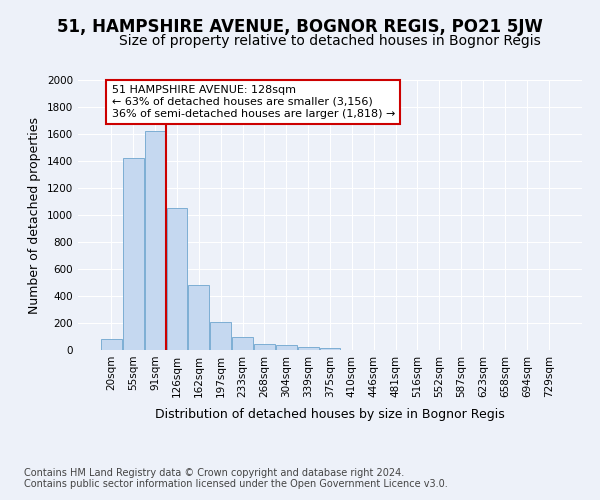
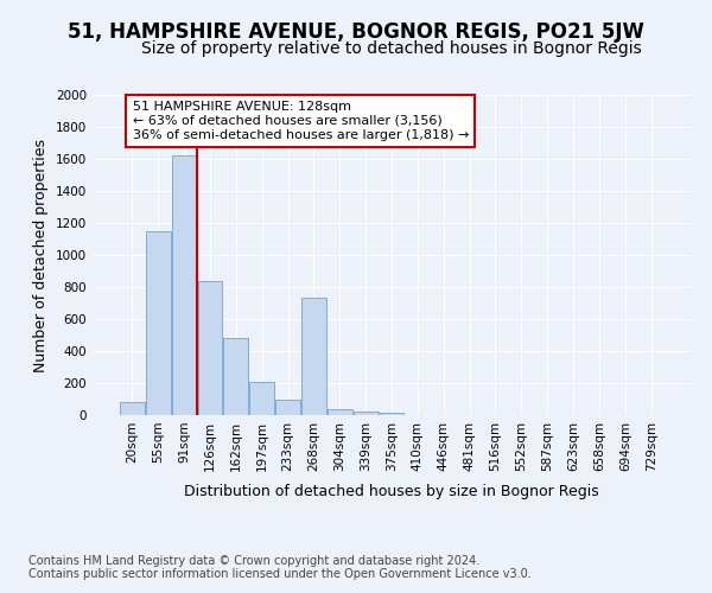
55sqm: 1420 -> 1150
126sqm: 1050 -> 840
268sqm: 50 -> 730
